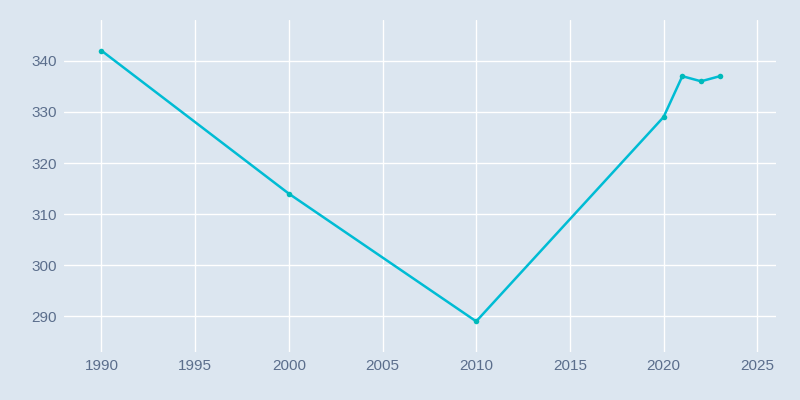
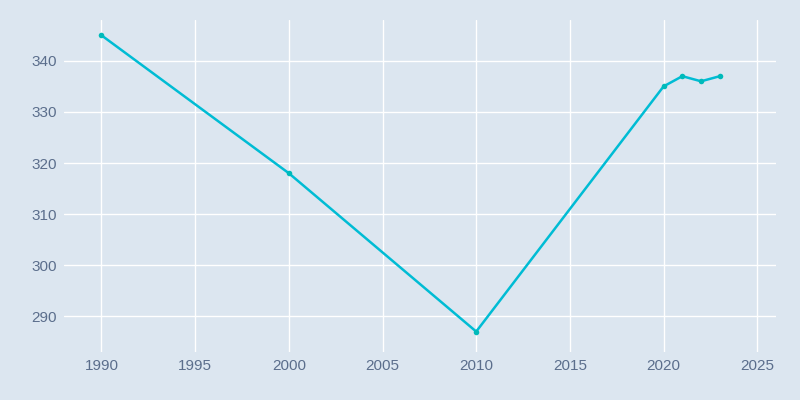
1990: 342 -> 345
2000: 314 -> 318
2010: 289 -> 287
2020: 329 -> 335
